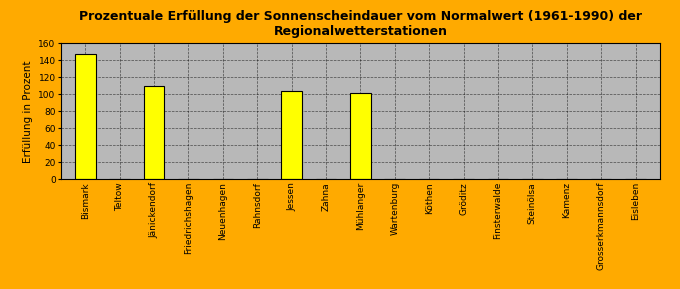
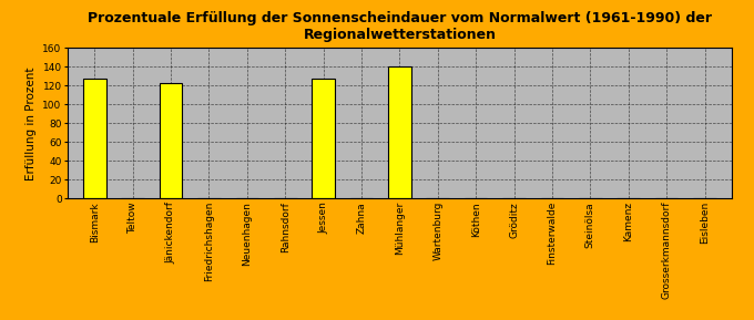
Bismark: 148 -> 127
Jänickendorf: 110 -> 123
Jessen: 104 -> 127
Mühlanger: 102 -> 140
